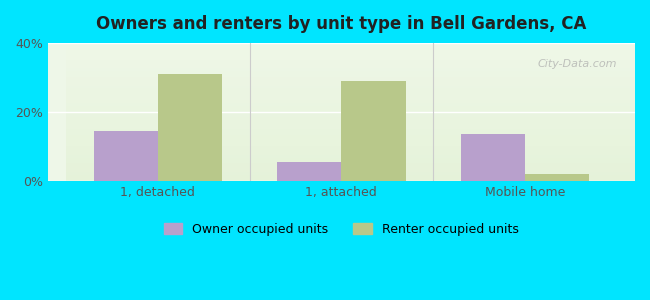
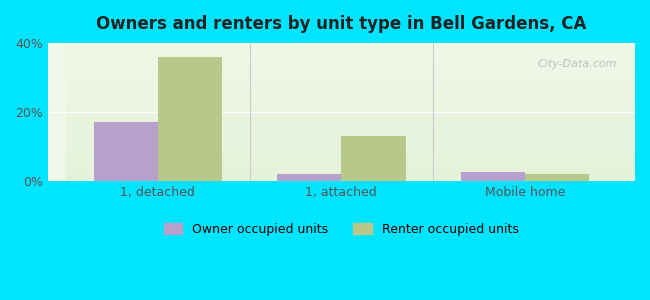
Owner occupied units/1, detached: 14.5% -> 17.0%
Renter occupied units/1, detached: 31% -> 36%
Owner occupied units/1, attached: 5.5% -> 2.0%
Renter occupied units/1, attached: 29% -> 13%
Owner occupied units/Mobile home: 13.5% -> 2.5%
